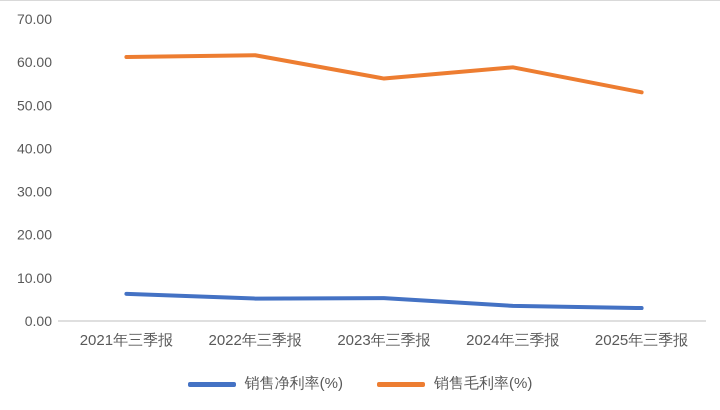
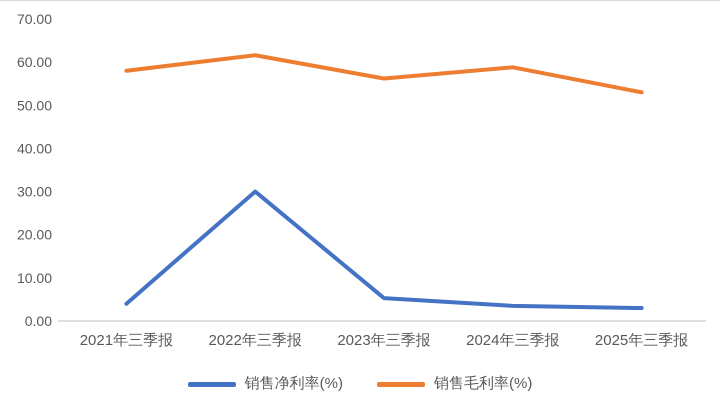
销售净利率(%)/2021年三季报: 6 -> 4
销售毛利率(%)/2021年三季报: 61 -> 58
销售净利率(%)/2022年三季报: 5 -> 30
